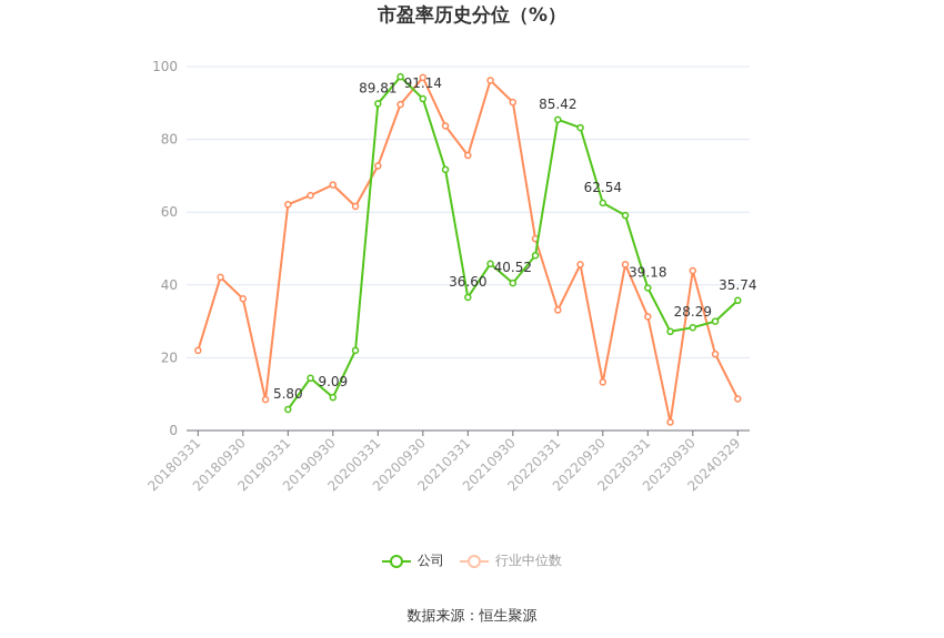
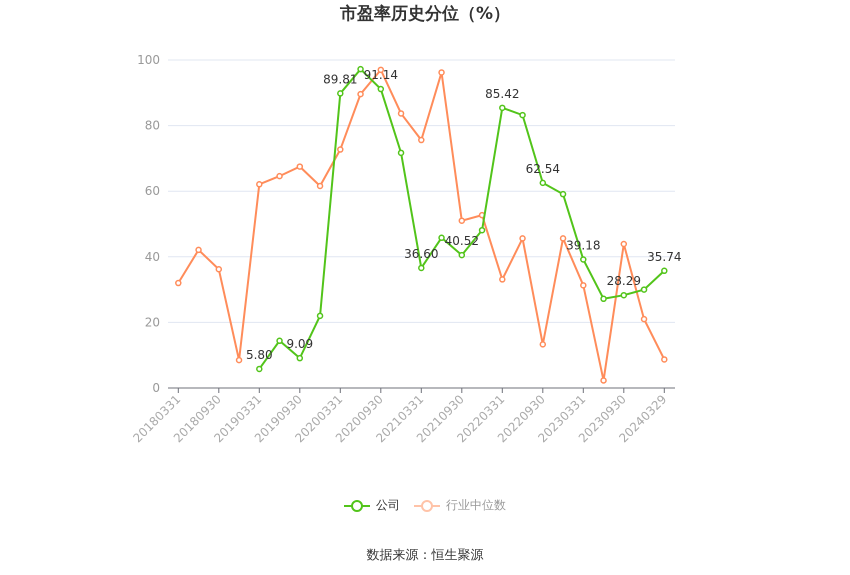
行业中位数/20180331: 22 -> 32
行业中位数/20210930: 90 -> 51
